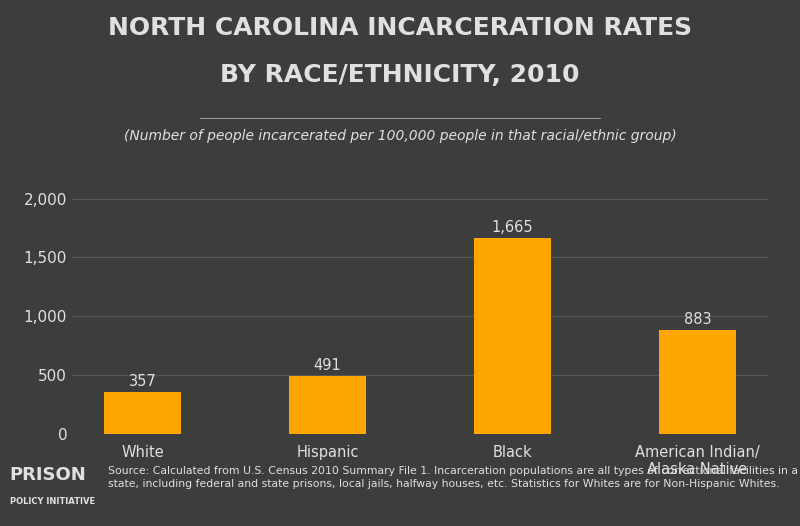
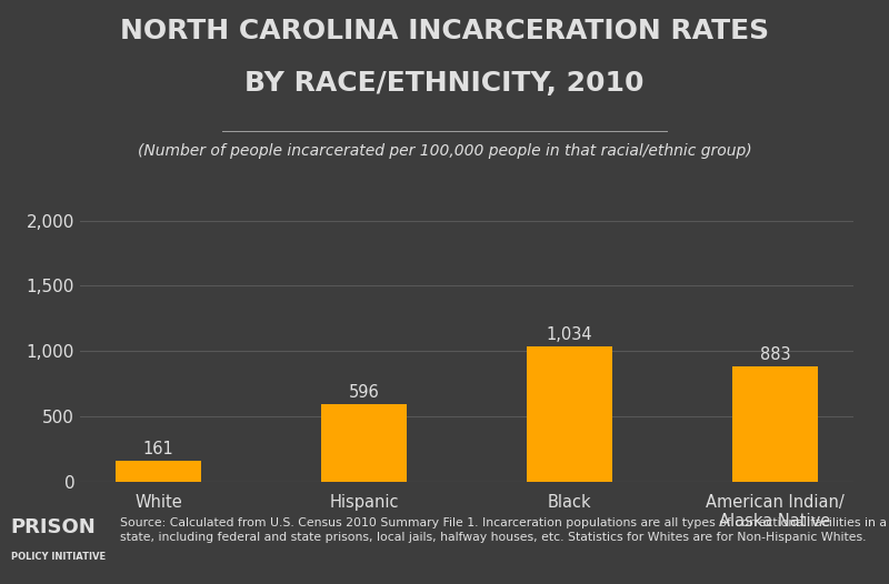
White: 357 -> 161
Hispanic: 491 -> 596
Black: 1,665 -> 1,034
